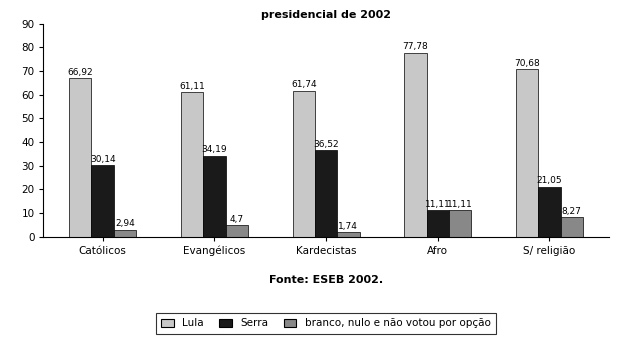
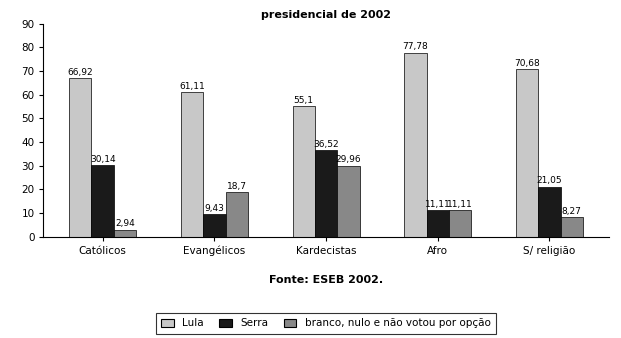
Serra/Evangélicos: 34,19 -> 9,43
branco, nulo e não votou por opção/Evangélicos: 4,7 -> 18,7
Lula/Kardecistas: 61,74 -> 55,1
branco, nulo e não votou por opção/Kardecistas: 1,74 -> 29,96
